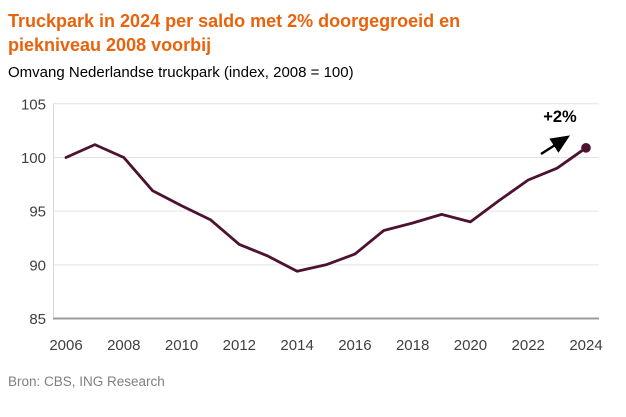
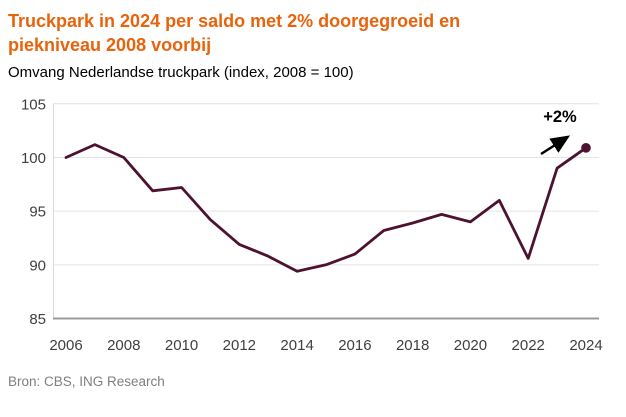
2010: 95.5 -> 97.2
2022: 97.9 -> 90.6
